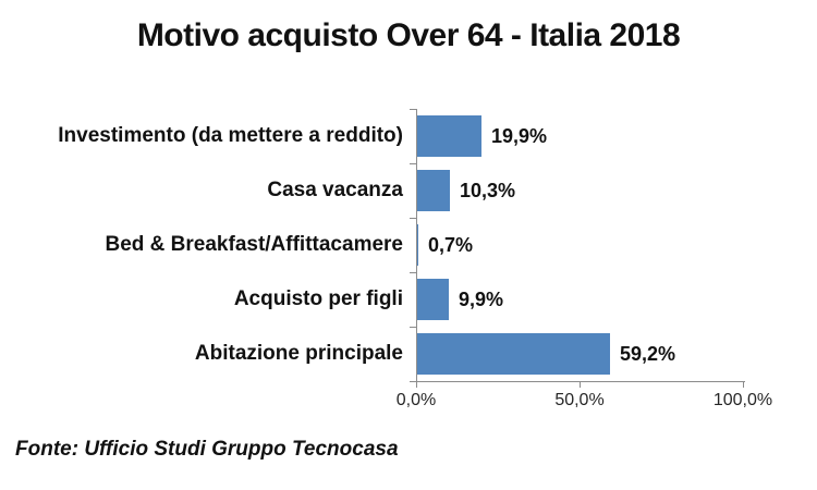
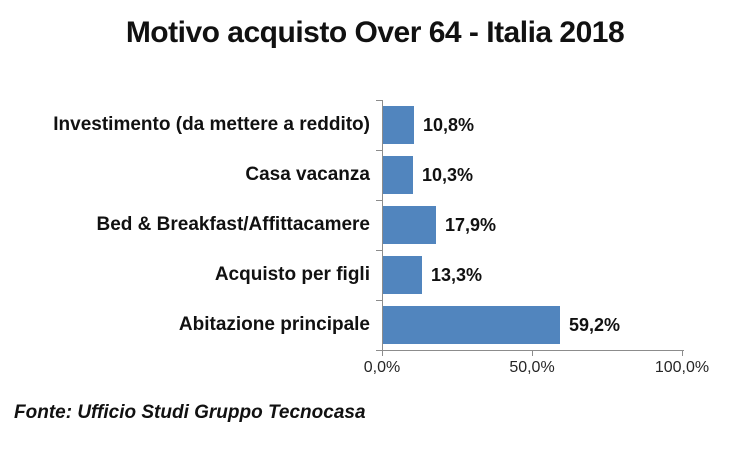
Investimento (da mettere a reddito): 19,9% -> 10,8%
Bed & Breakfast/Affittacamere: 0,7% -> 17,9%
Acquisto per figli: 9,9% -> 13,3%
